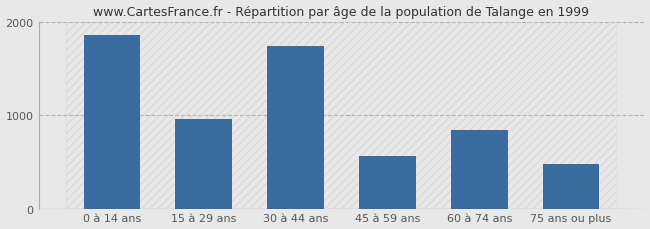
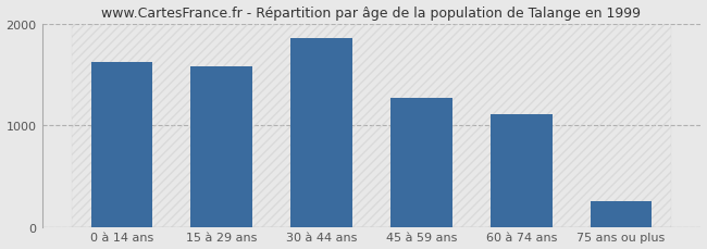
0 à 14 ans: 1860 -> 1620
15 à 29 ans: 960 -> 1580
30 à 44 ans: 1740 -> 1860
45 à 59 ans: 560 -> 1270
60 à 74 ans: 840 -> 1110
75 ans ou plus: 480 -> 250
